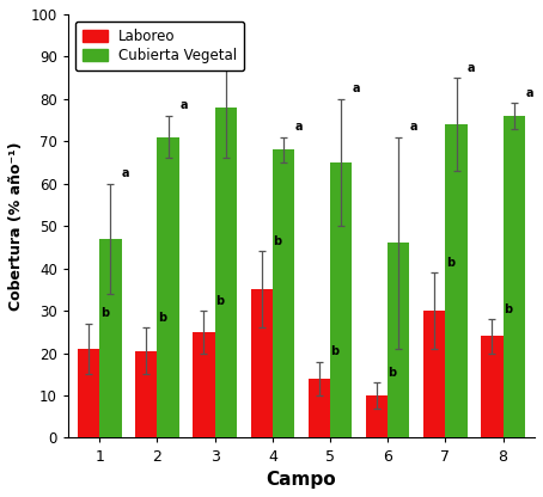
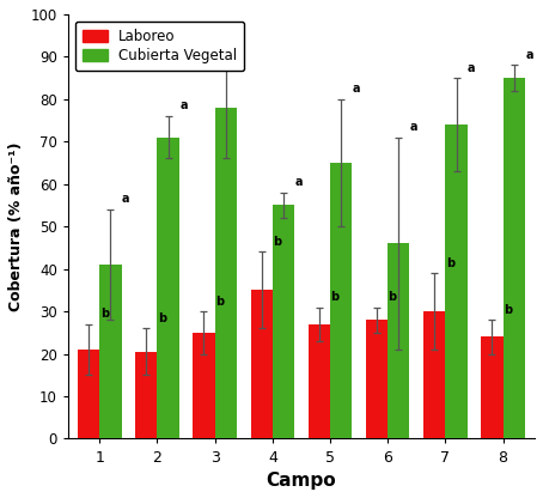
Cubierta Vegetal/1: 47 -> 41
Cubierta Vegetal/4: 68 -> 55
Laboreo/5: 14.0 -> 27.0
Laboreo/6: 10.0 -> 28.0
Cubierta Vegetal/8: 76 -> 85
